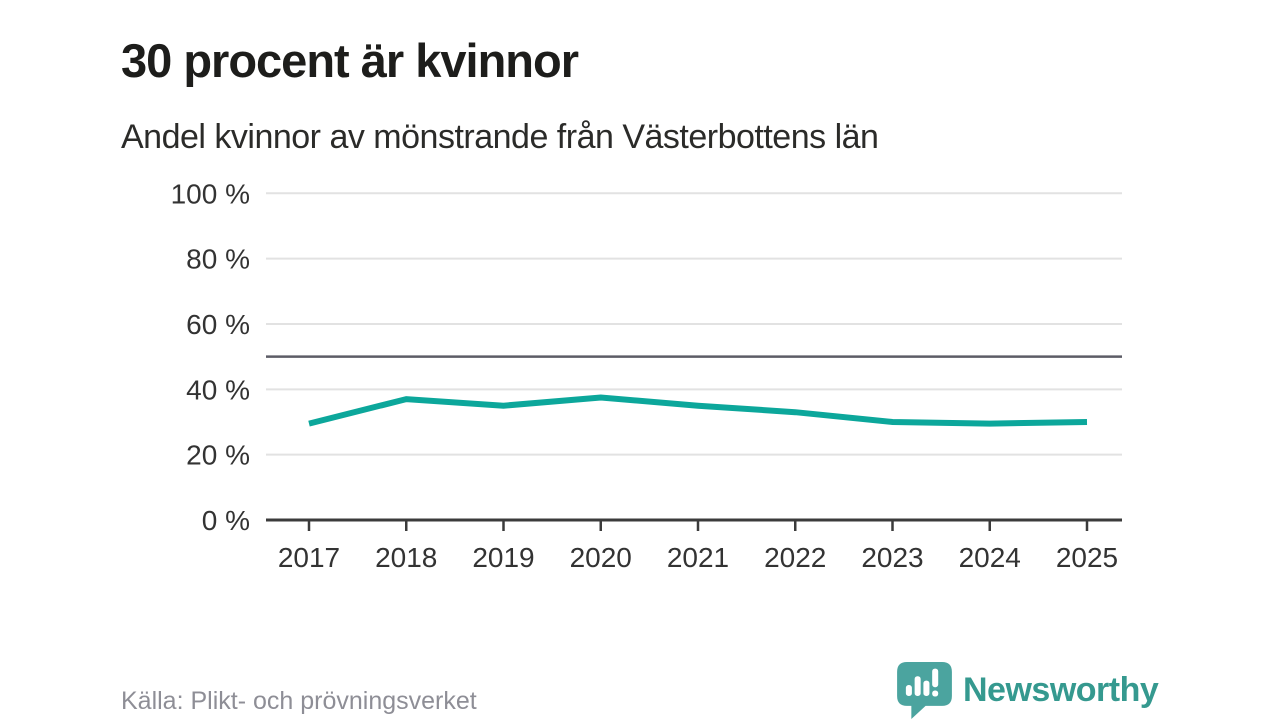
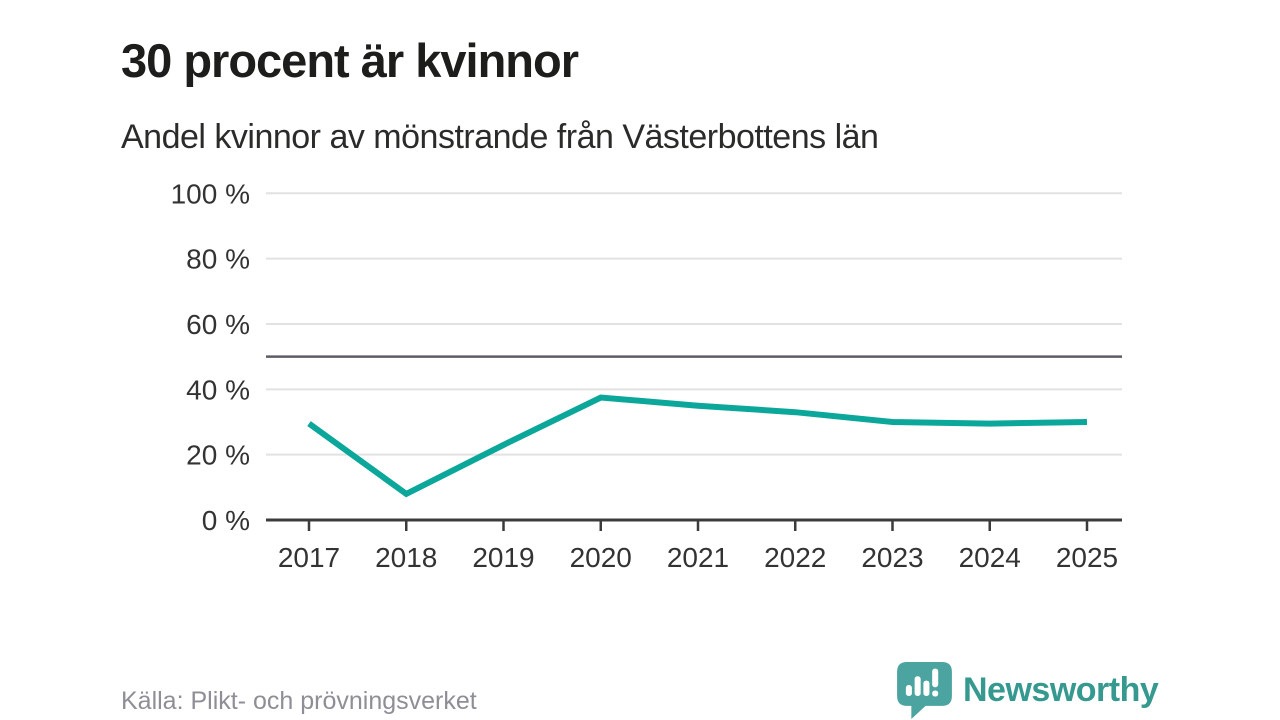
2018: 37% -> 8%
2019: 35% -> 23%
